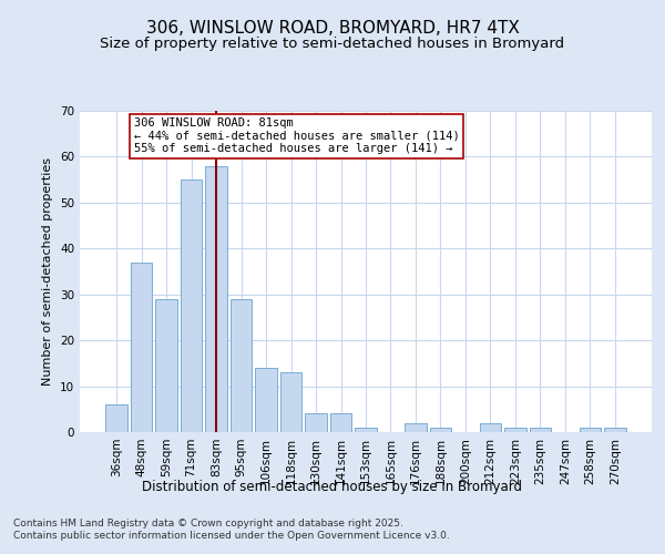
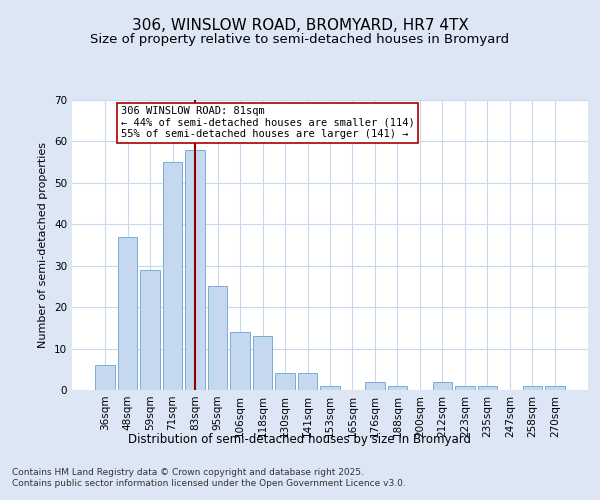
95sqm: 29 -> 25
